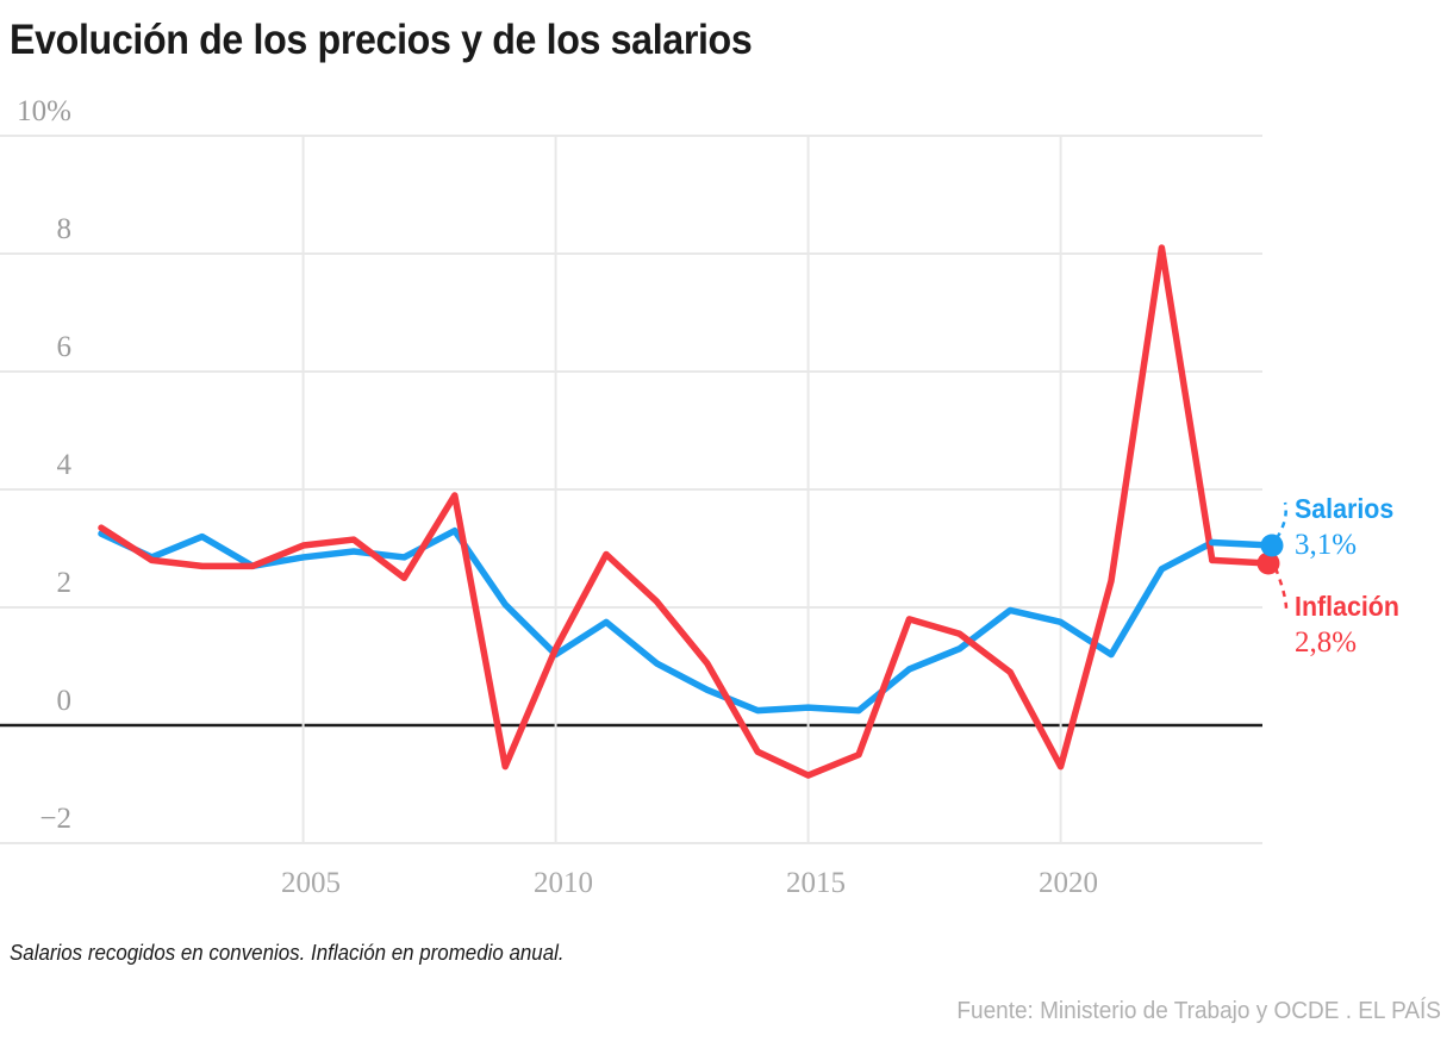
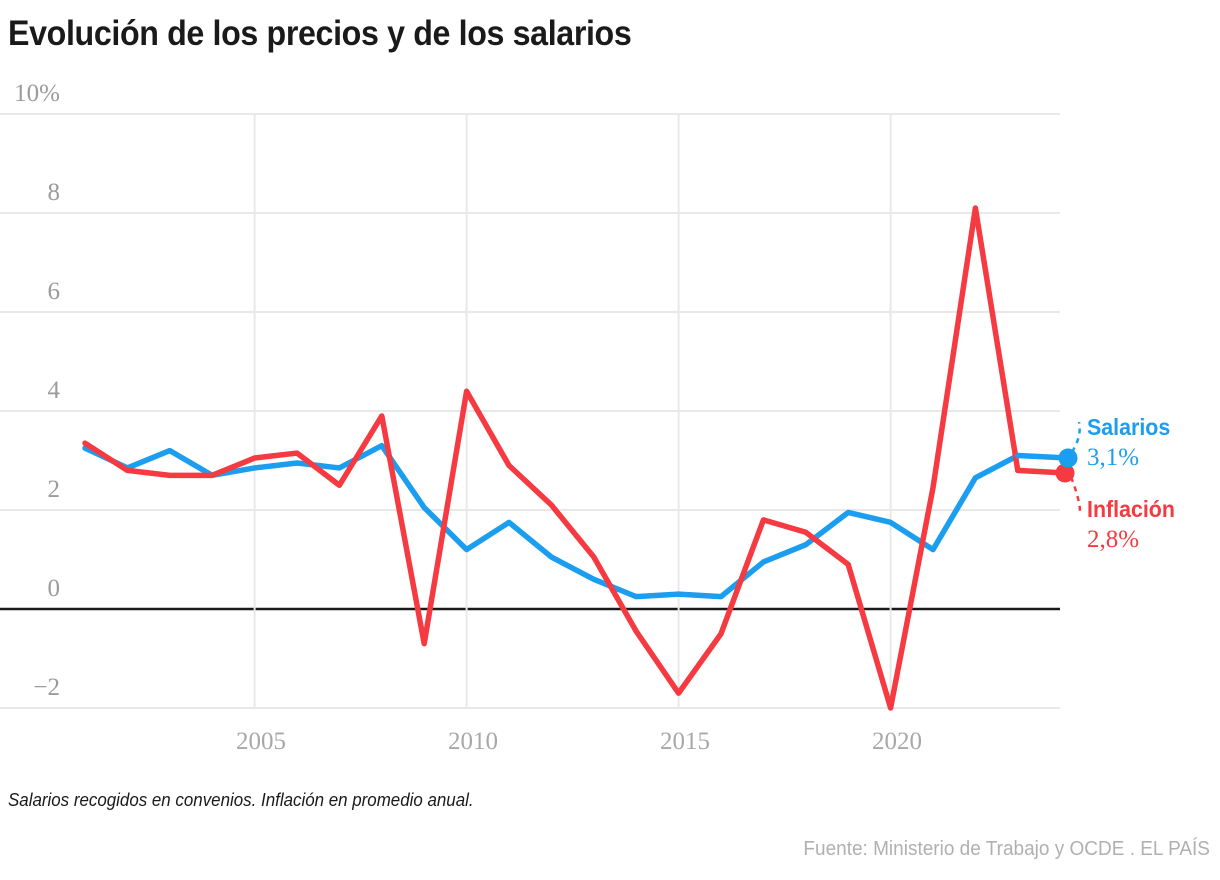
Inflación/2010: 1.3% -> 4.4%
Inflación/2015: -0.8% -> -1.7%
Inflación/2020: -0.7% -> -2.0%
